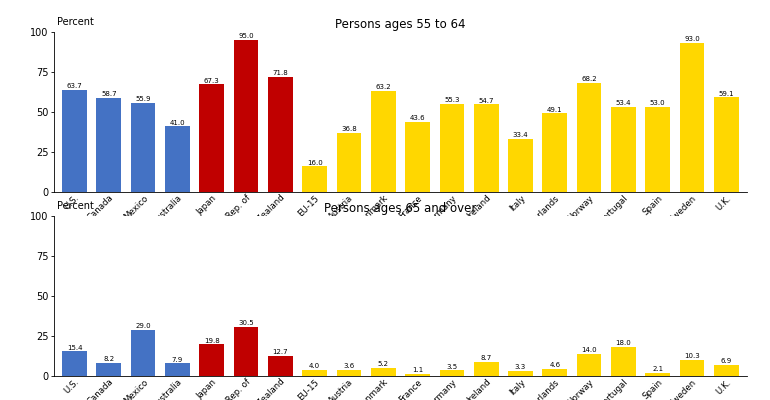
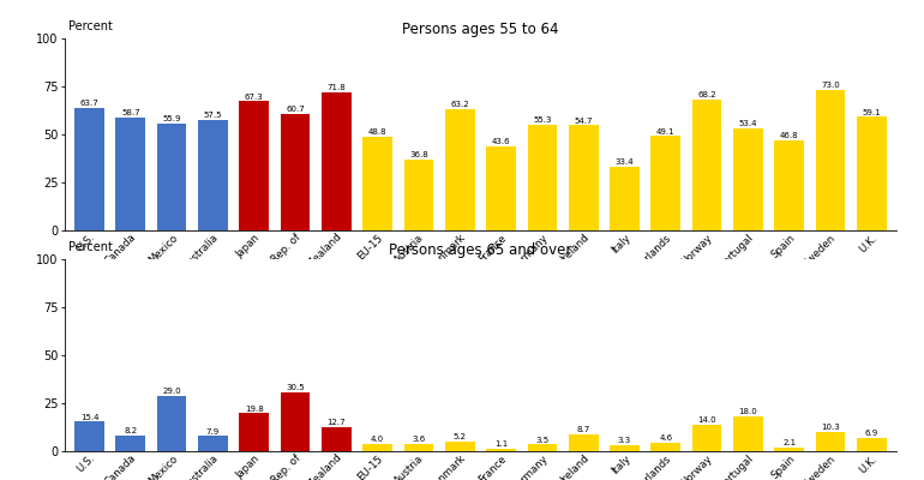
Persons ages 55 to 64/Australia: 41 -> 58
Persons ages 55 to 64/Korea, Rep. of: 95 -> 61
Persons ages 55 to 64/EU-15: 16 -> 49
Persons ages 55 to 64/Spain: 53 -> 47
Persons ages 55 to 64/Sweden: 93 -> 73
